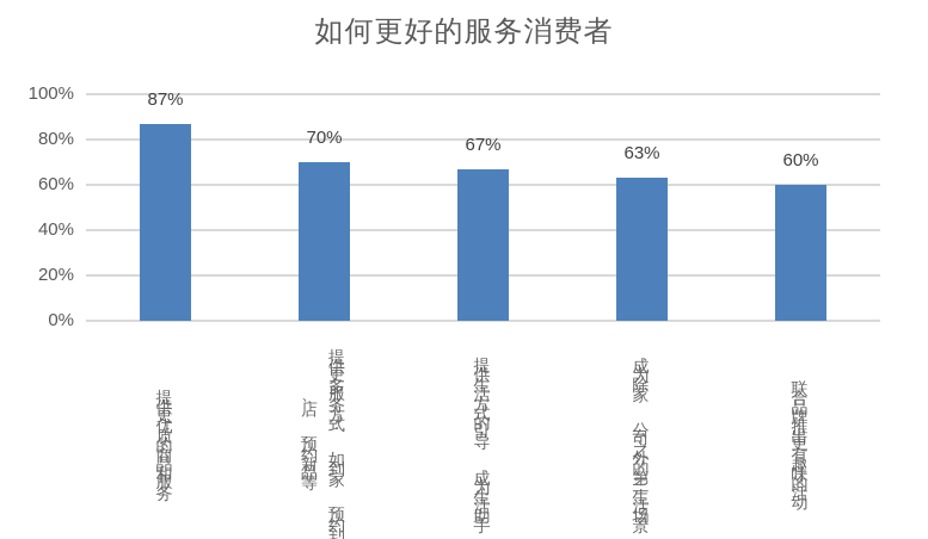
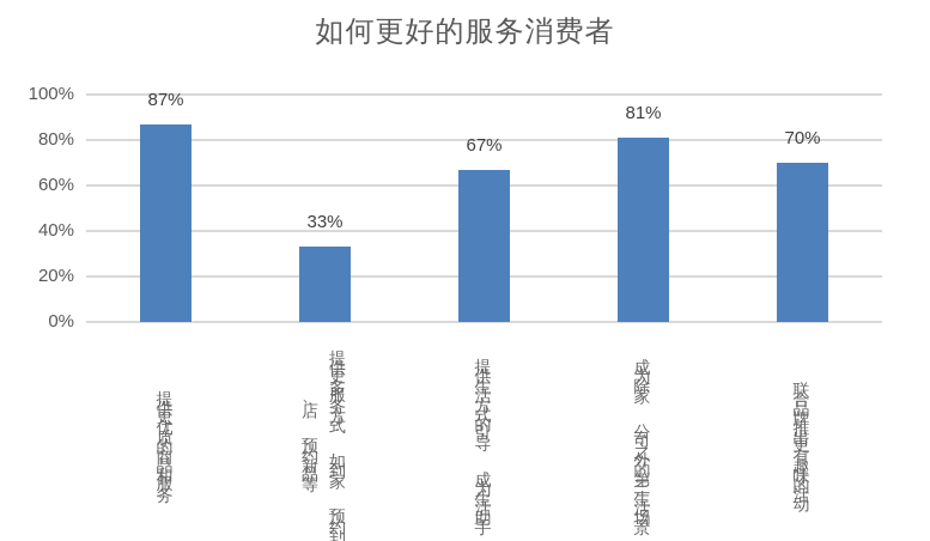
提供更多服务方式：如到家、预约到店、预约新品等: 70% -> 33%
成为除家、公司之外的第三生活场景: 63% -> 81%
联合品牌推出更有趣味的活动: 60% -> 70%
